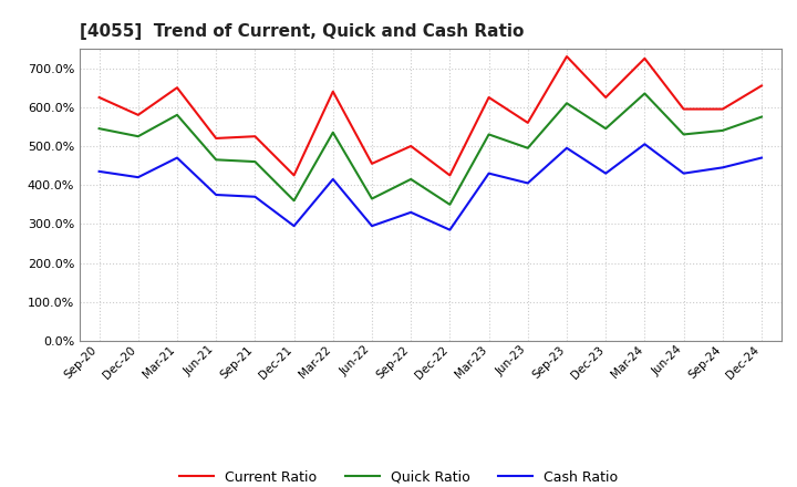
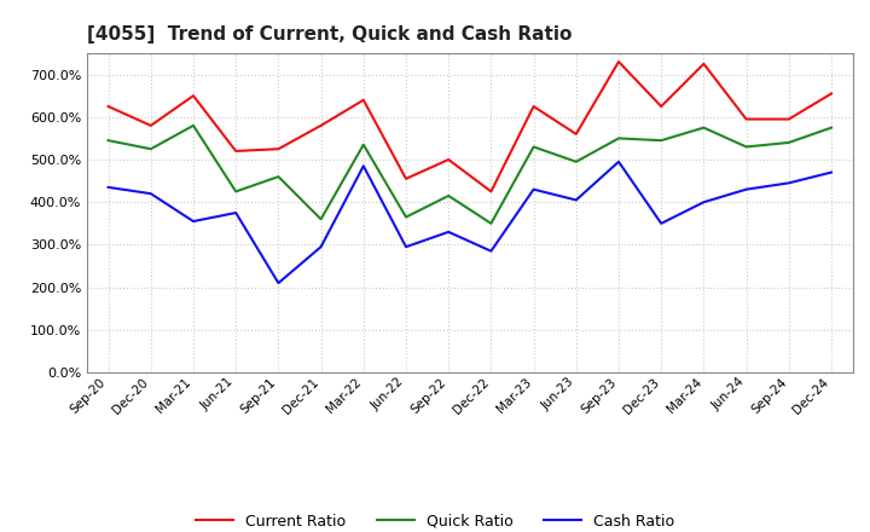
Cash Ratio/Mar-21: 470% -> 355%
Quick Ratio/Jun-21: 465% -> 425%
Cash Ratio/Sep-21: 370% -> 210%
Current Ratio/Dec-21: 425% -> 580%
Cash Ratio/Mar-22: 415% -> 485%
Quick Ratio/Sep-23: 610% -> 550%
Cash Ratio/Dec-23: 430% -> 350%
Quick Ratio/Mar-24: 635% -> 575%
Cash Ratio/Mar-24: 505% -> 400%
